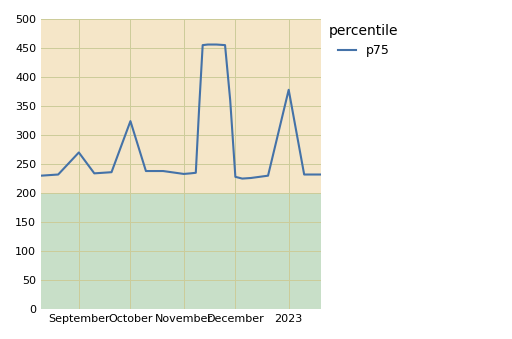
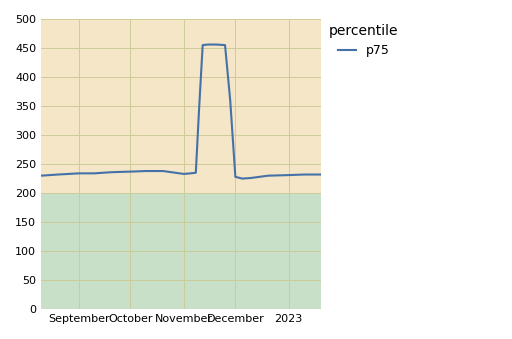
September: 270 -> 234
October: 324 -> 237
2023: 378 -> 231
